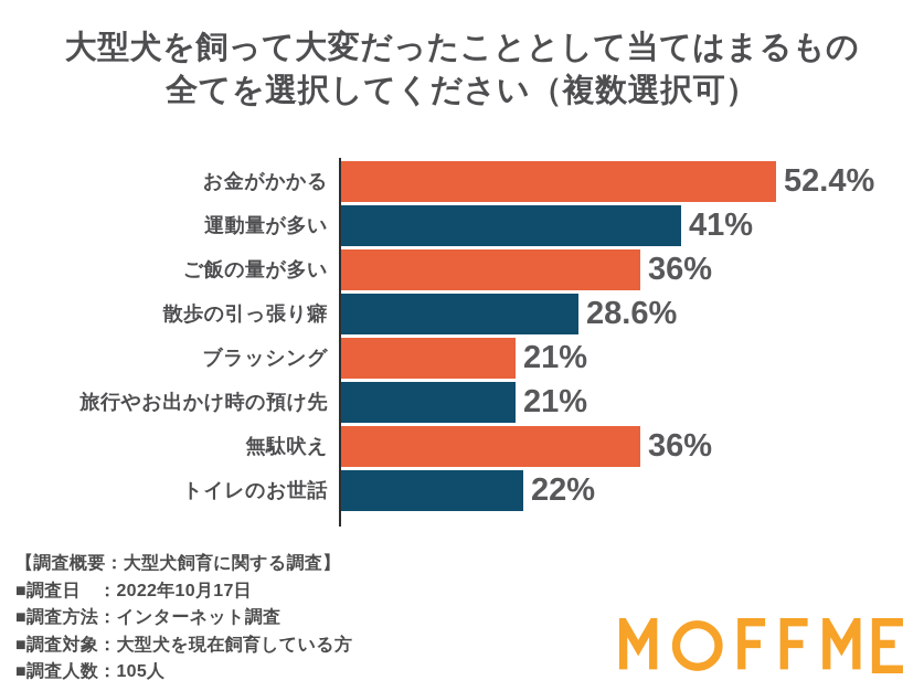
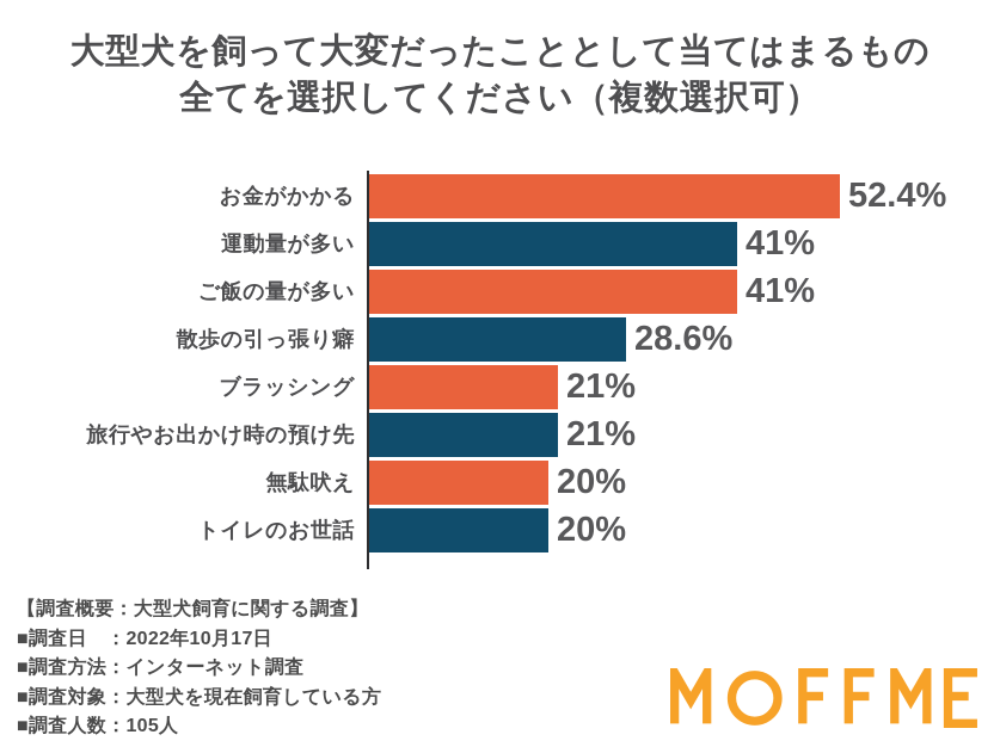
ご飯の量が多い: 36% -> 41%
無駄吠え: 36% -> 20%
トイレのお世話: 22% -> 20%
